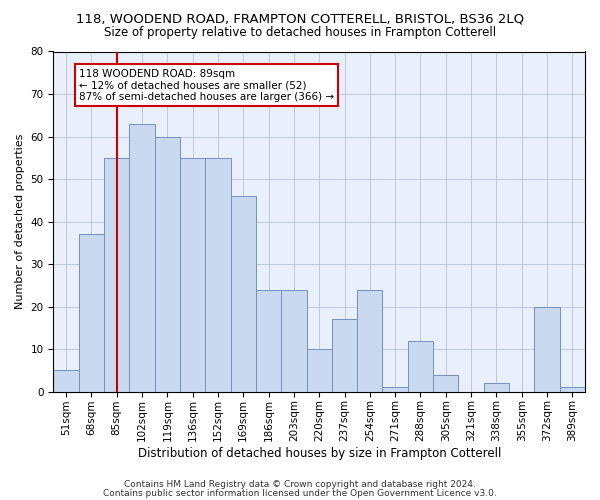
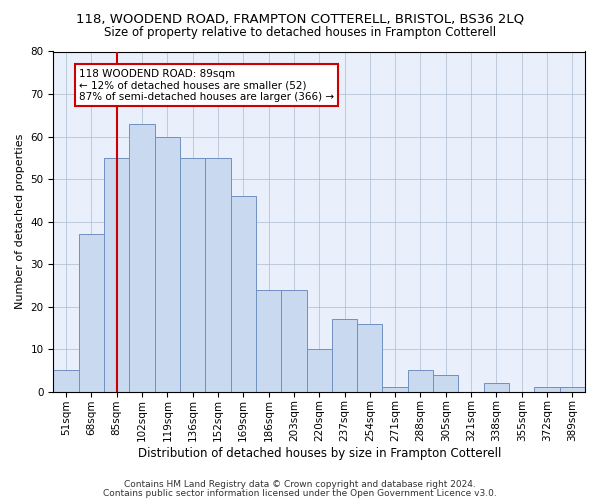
254sqm: 24 -> 16
288sqm: 12 -> 5
372sqm: 20 -> 1
